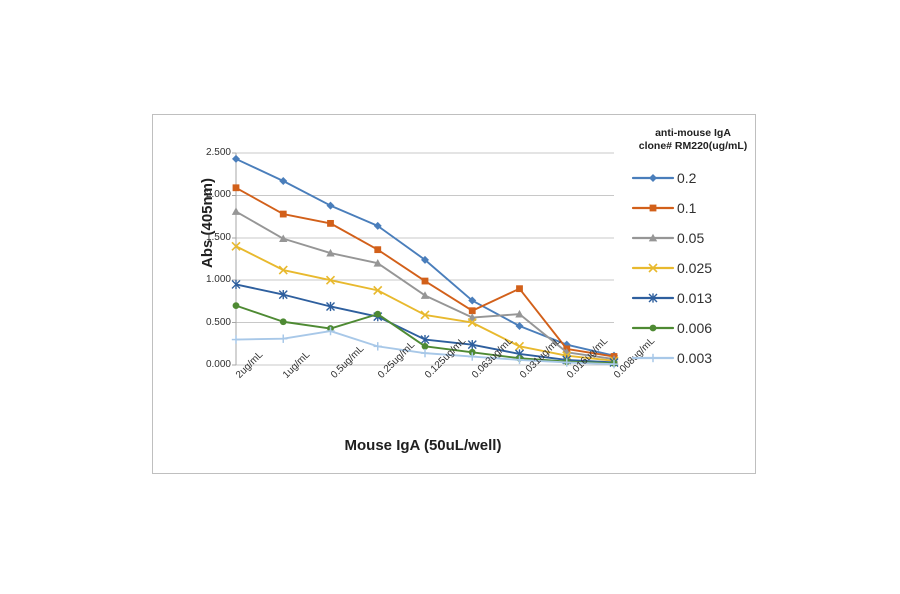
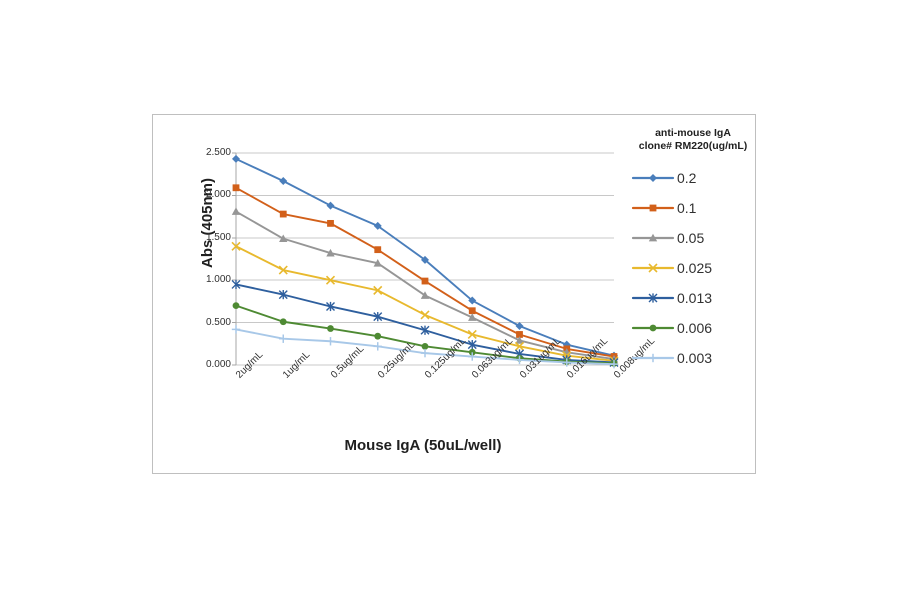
0.003/2ug/mL: 0.3 -> 0.4
0.003/0.5ug/mL: 0.4 -> 0.3
0.006/0.25ug/mL: 0.6 -> 0.3
0.013/0.125ug/mL: 0.3 -> 0.4
0.025/0.063ug/mL: 0.5 -> 0.4
0.1/0.031ug/mL: 0.9 -> 0.4
0.05/0.031ug/mL: 0.6 -> 0.3
